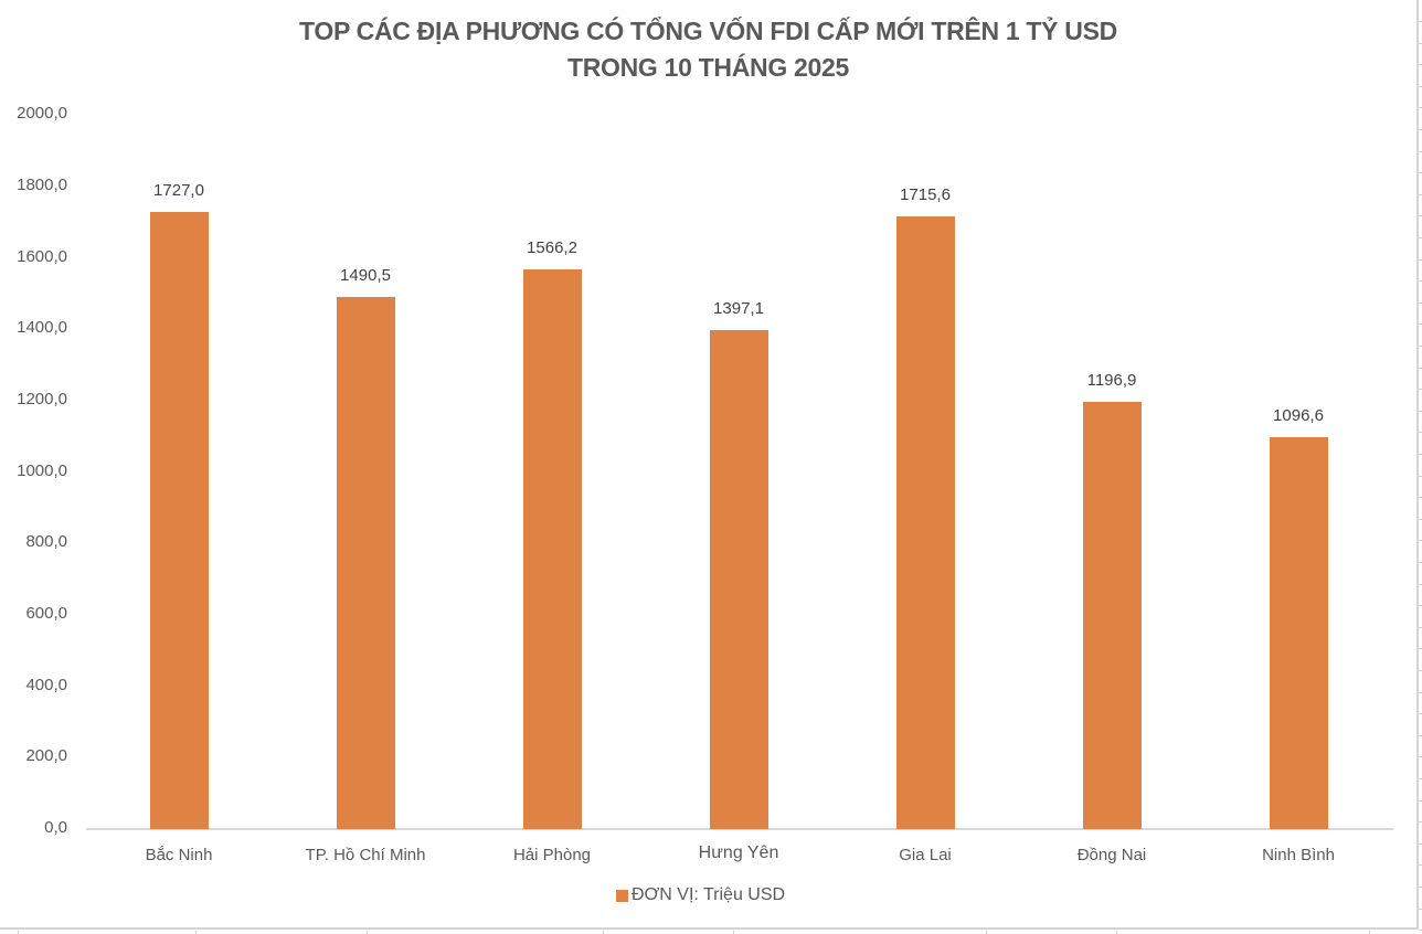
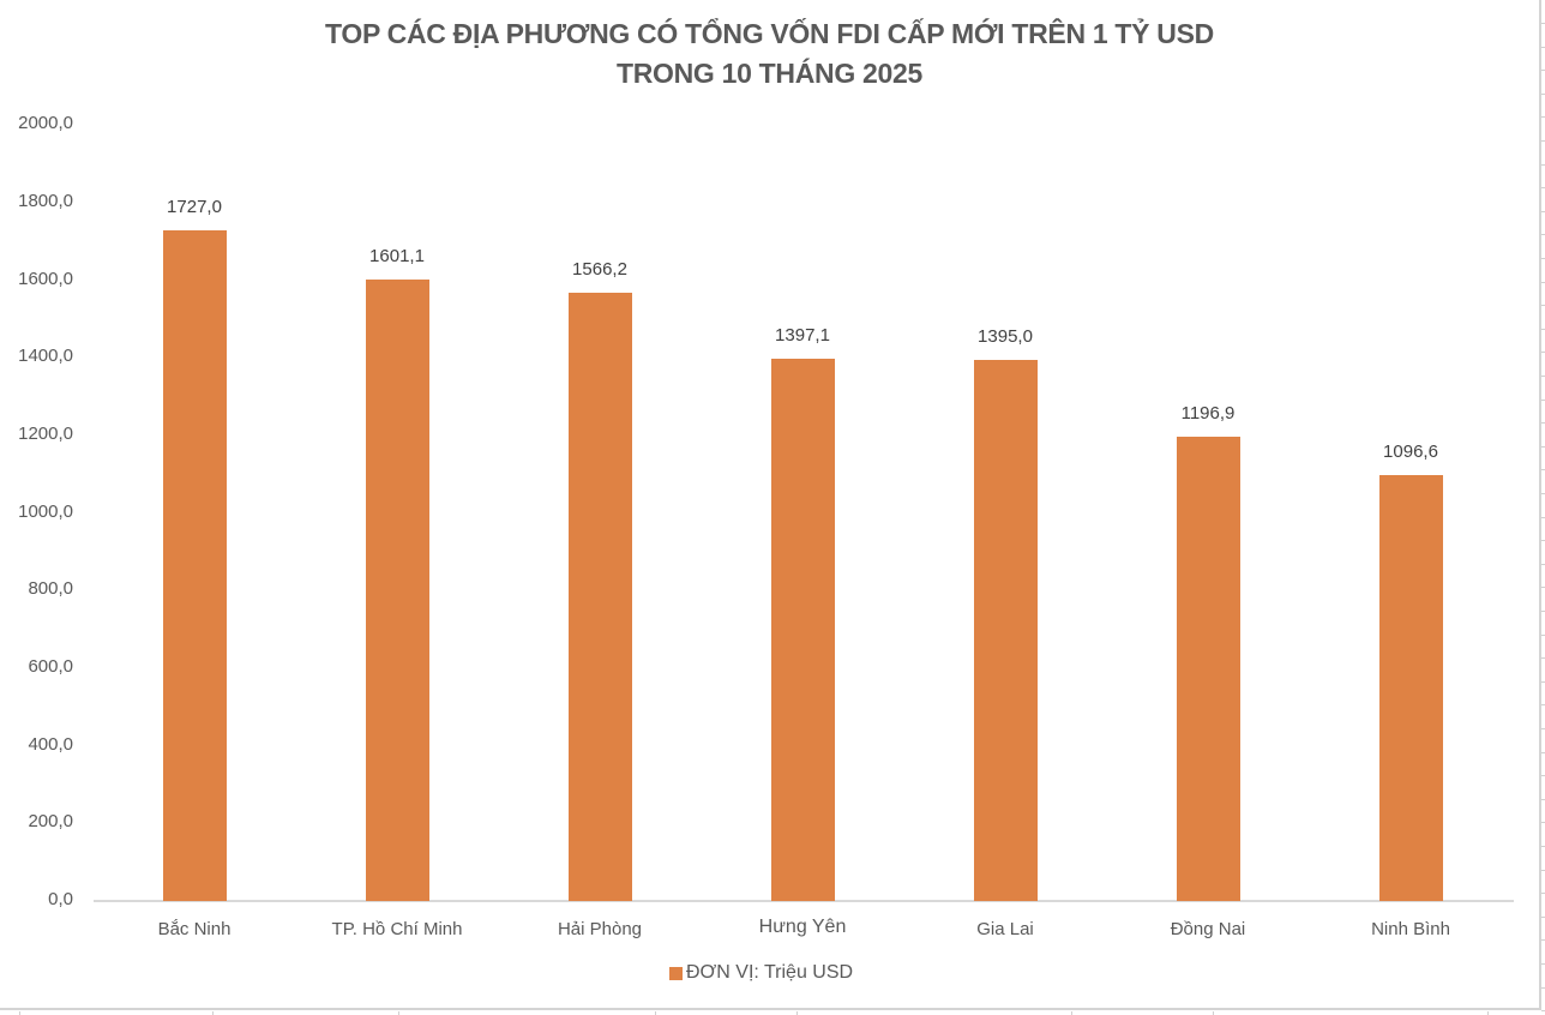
TP. Hồ Chí Minh: 1490,5 -> 1601,1
Gia Lai: 1715,6 -> 1395,0
